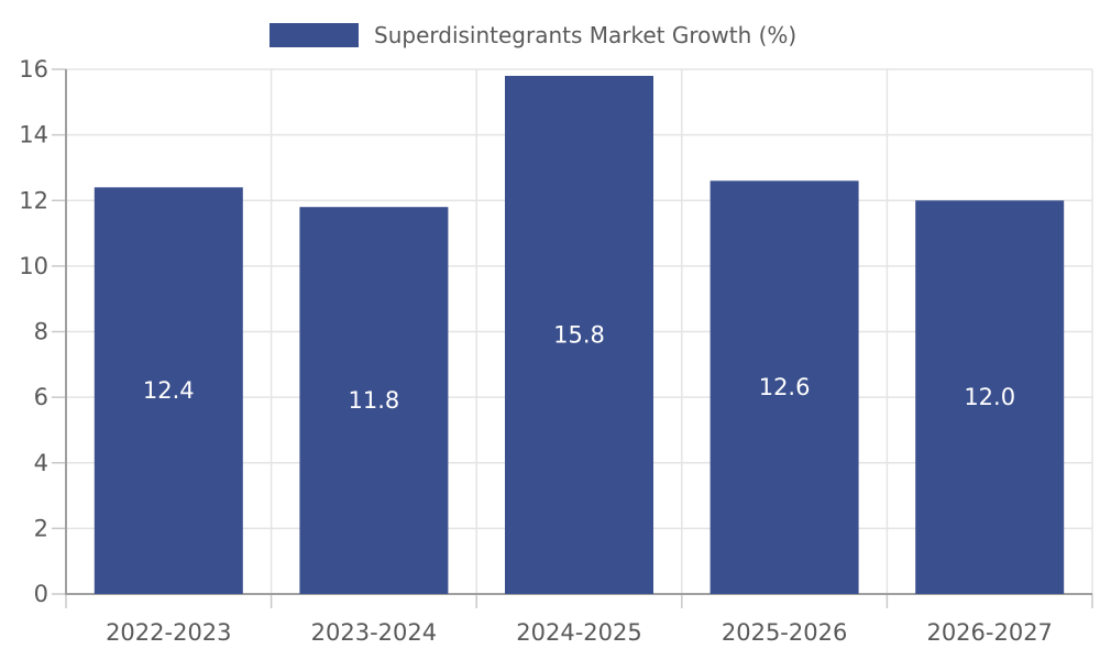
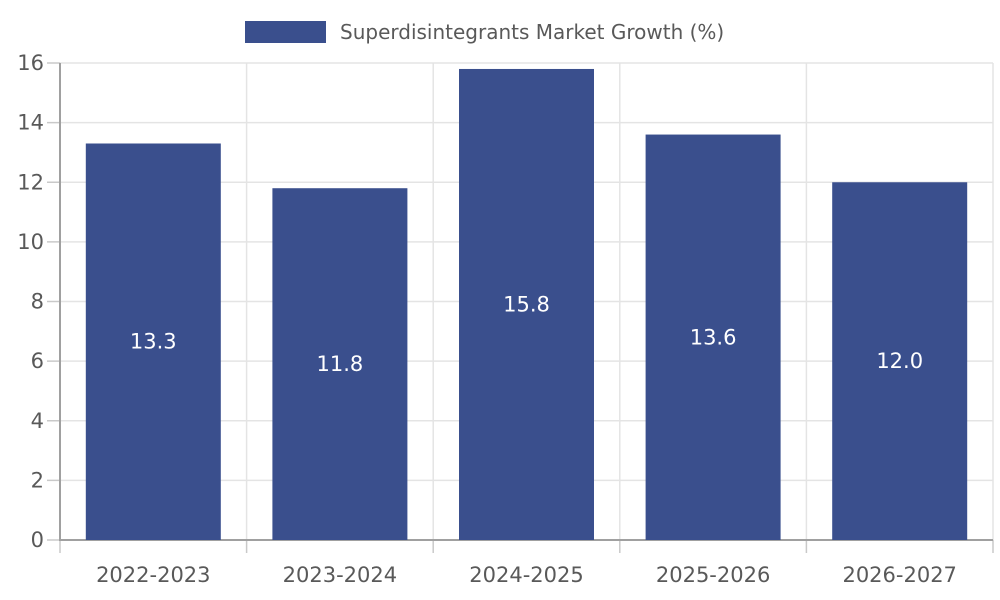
2022-2023: 12.4 -> 13.3
2025-2026: 12.6 -> 13.6
